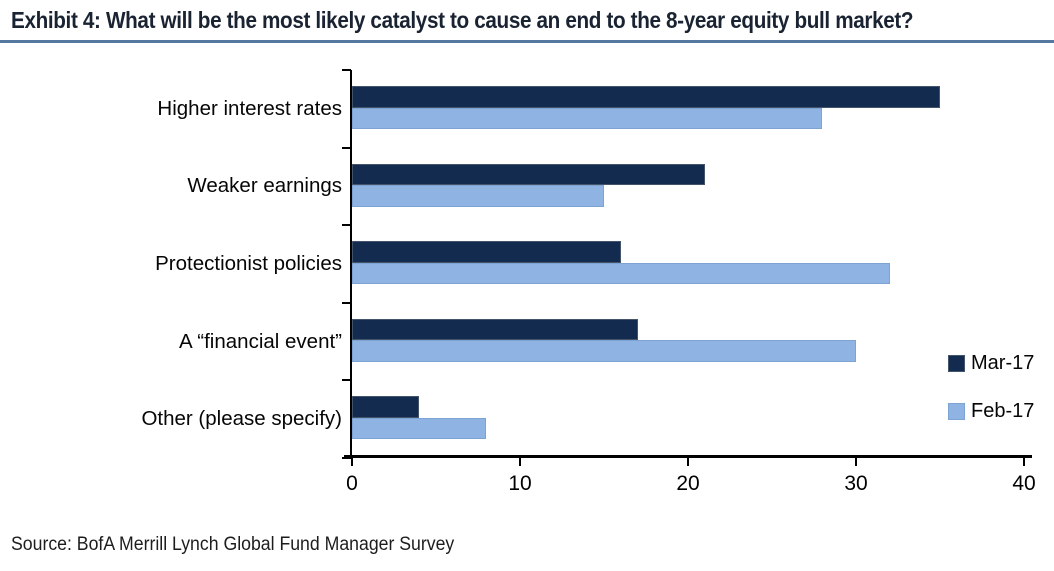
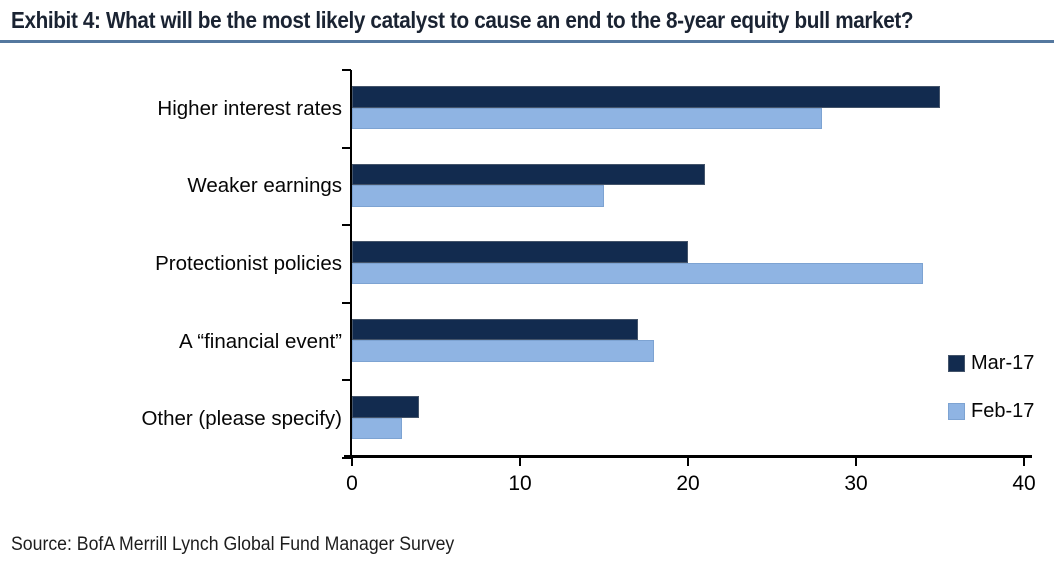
Mar-17/Protectionist policies: 16 -> 20
Feb-17/Protectionist policies: 32 -> 34
Feb-17/A “financial event”: 30 -> 18
Feb-17/Other (please specify): 8 -> 3
